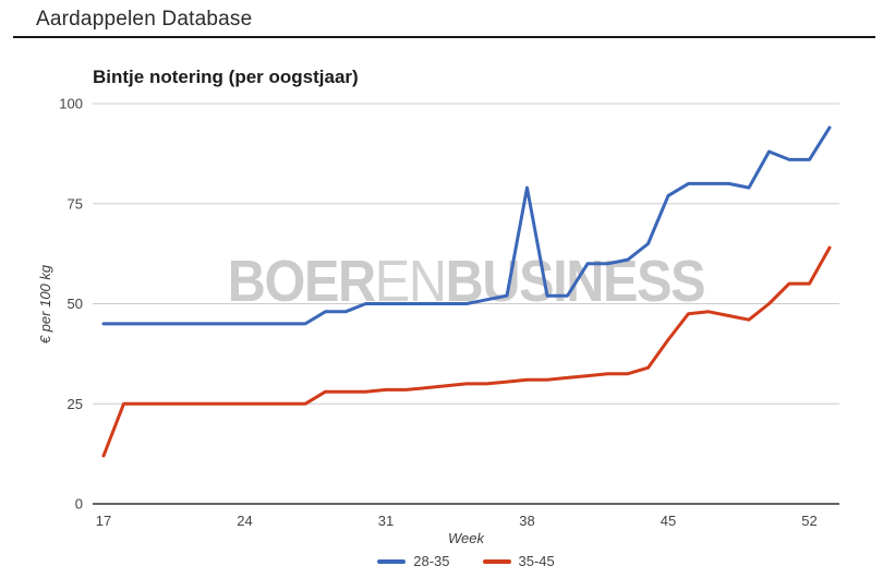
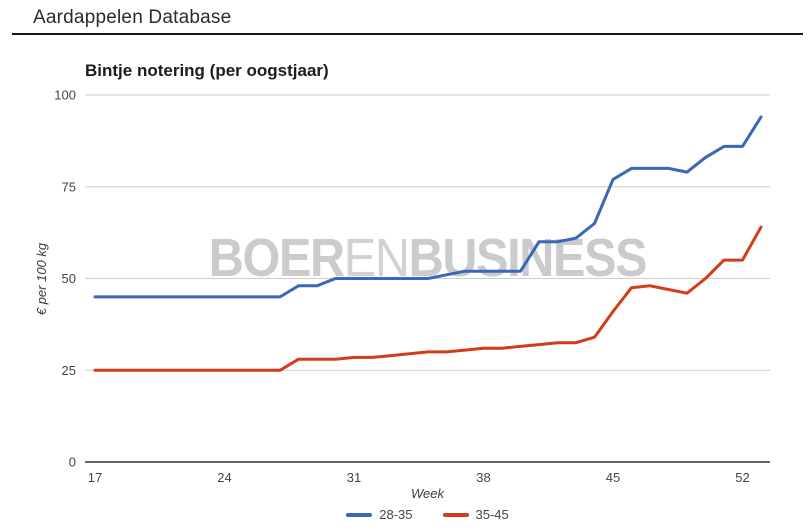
35-45/17: 12 -> 25
28-35/38: 79 -> 52
28-35/50: 88 -> 83
